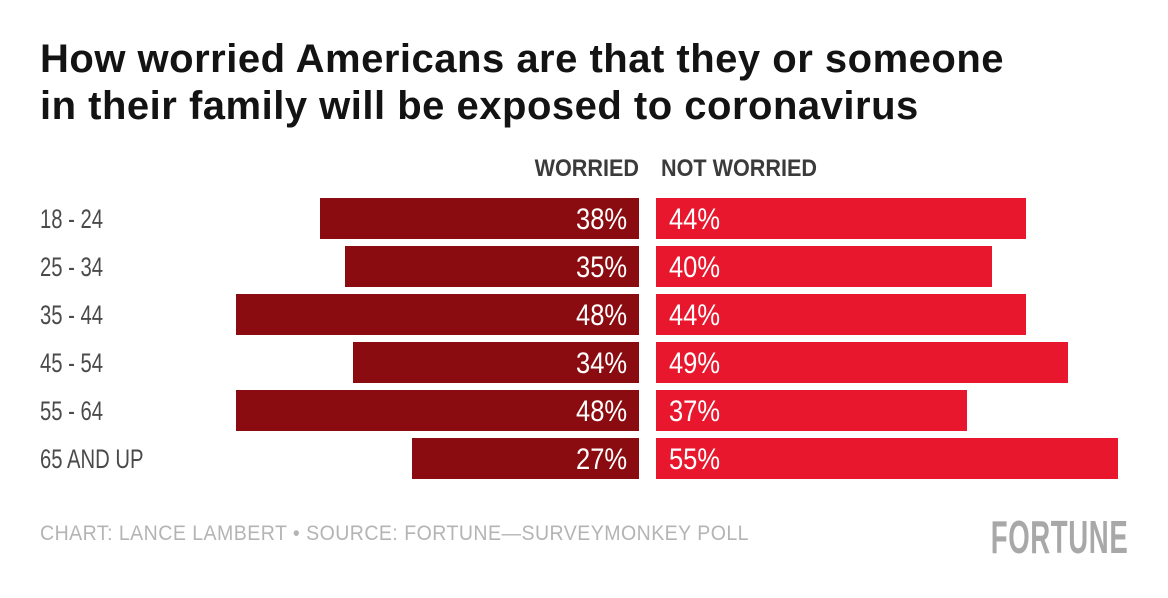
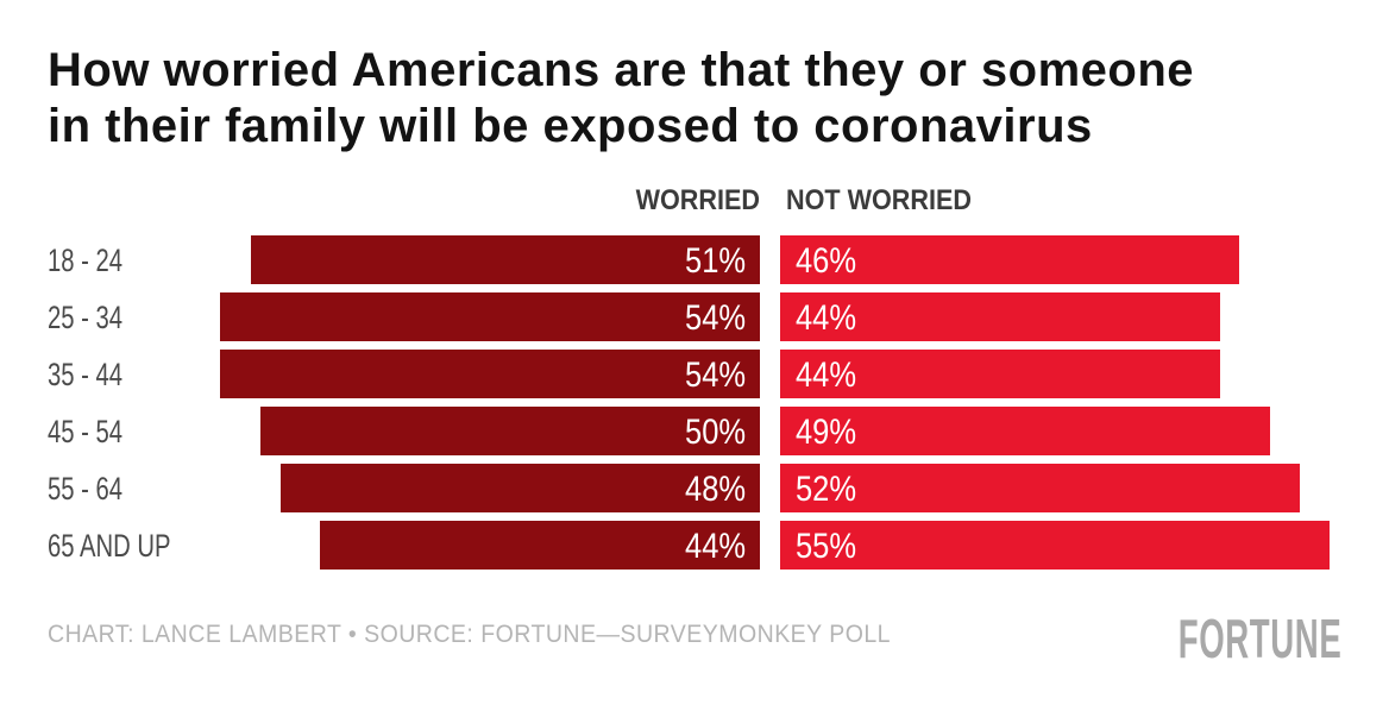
WORRIED/18 - 24: 38% -> 51%
NOT WORRIED/18 - 24: 44% -> 46%
WORRIED/25 - 34: 35% -> 54%
NOT WORRIED/25 - 34: 40% -> 44%
WORRIED/35 - 44: 48% -> 54%
WORRIED/45 - 54: 34% -> 50%
NOT WORRIED/55 - 64: 37% -> 52%
WORRIED/65 AND UP: 27% -> 44%
